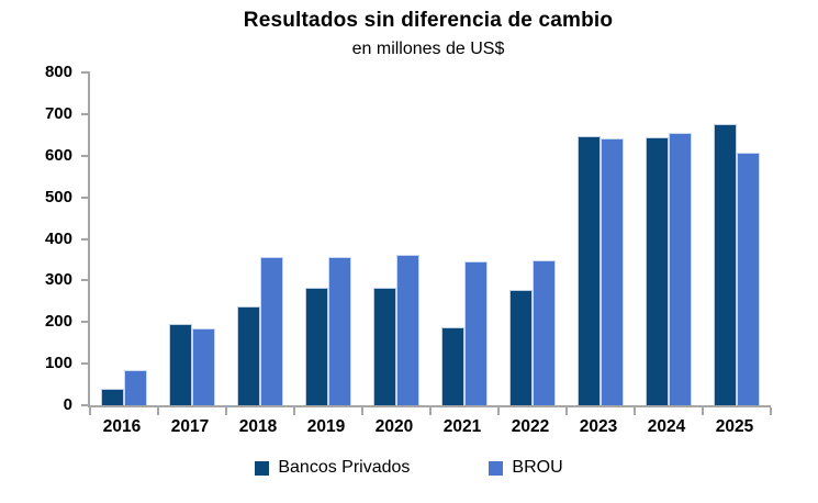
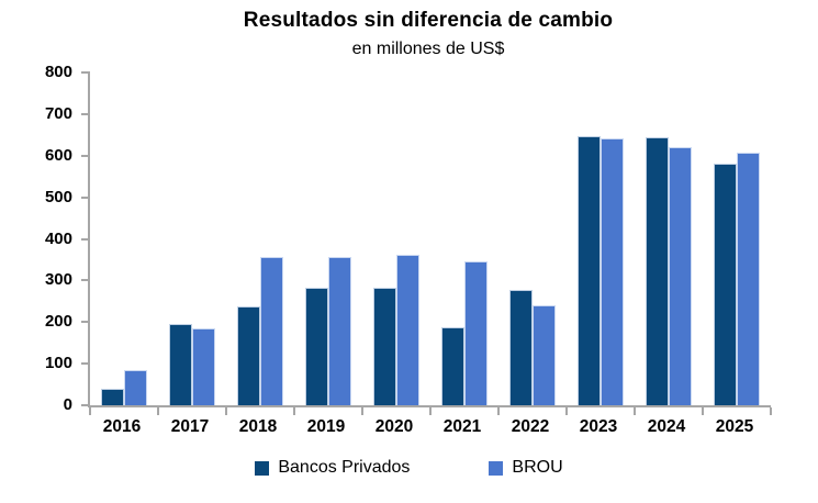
BROU/2022: 350 -> 240
BROU/2024: 650 -> 620
Bancos Privados/2025: 680 -> 580
